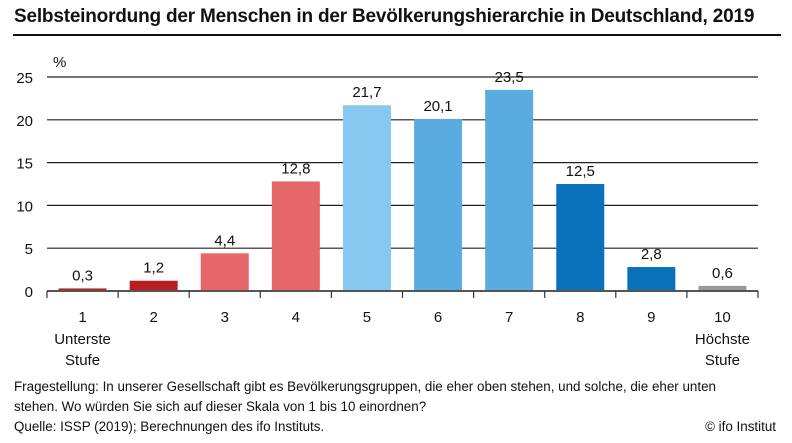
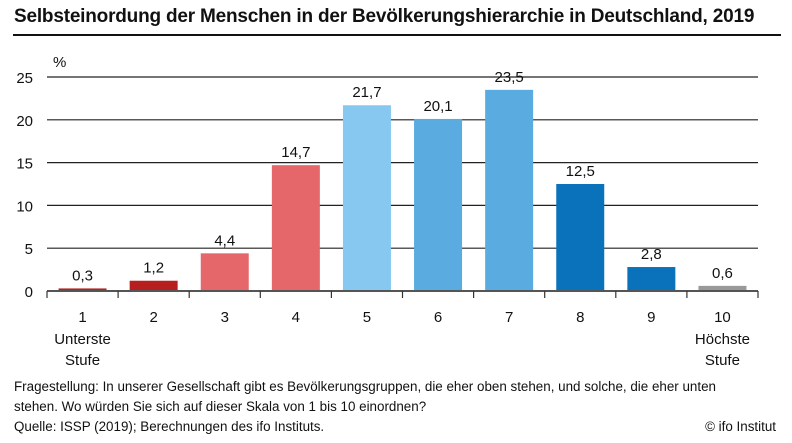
4: 12,8 -> 14,7
